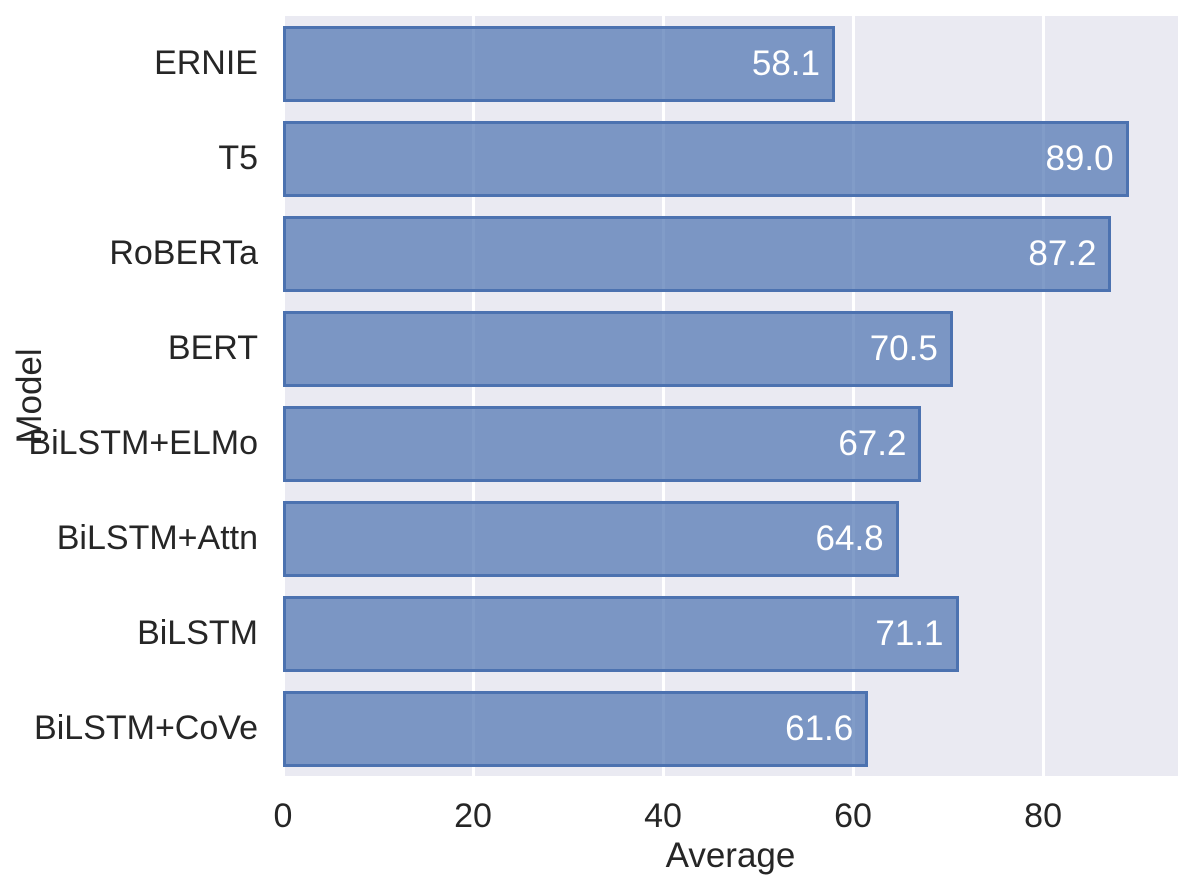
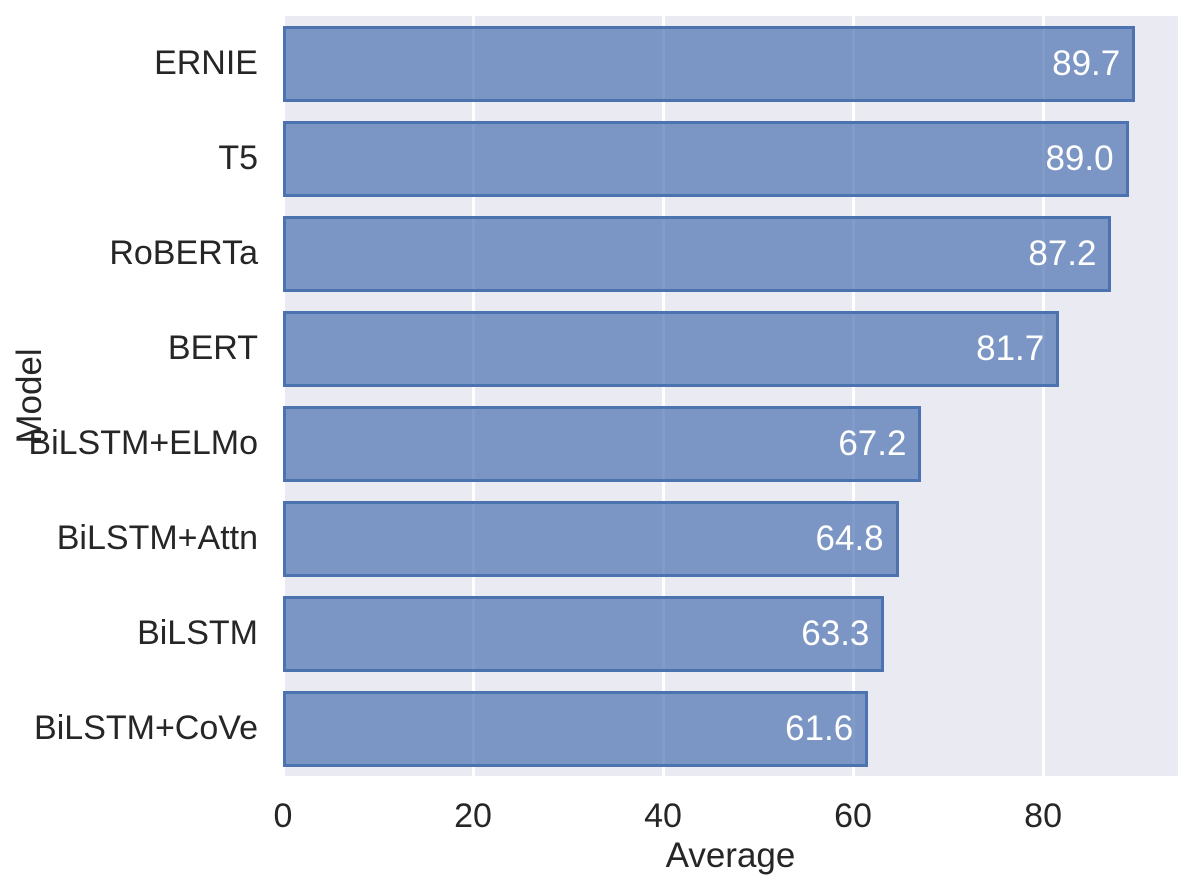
ERNIE: 58.1 -> 89.7
BERT: 70.5 -> 81.7
BiLSTM: 71.1 -> 63.3
